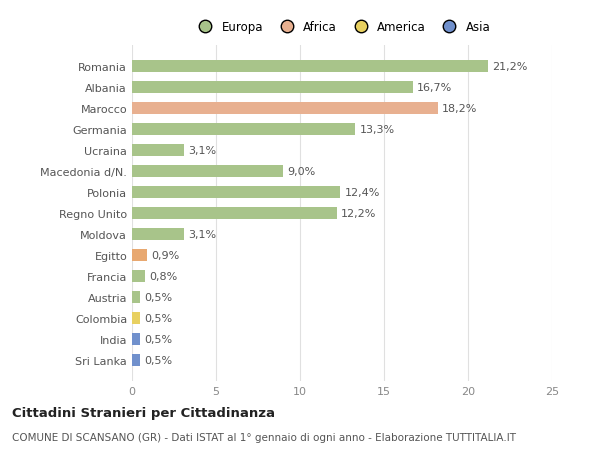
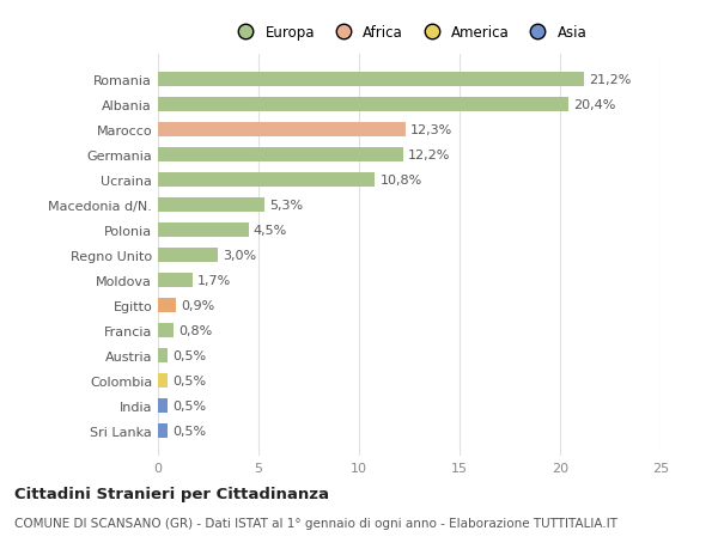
Albania: 16,7% -> 20,4%
Marocco: 18,2% -> 12,3%
Germania: 13,3% -> 12,2%
Ucraina: 3,1% -> 10,8%
Macedonia d/N.: 9,0% -> 5,3%
Polonia: 12,4% -> 4,5%
Regno Unito: 12,2% -> 3,0%
Moldova: 3,1% -> 1,7%
